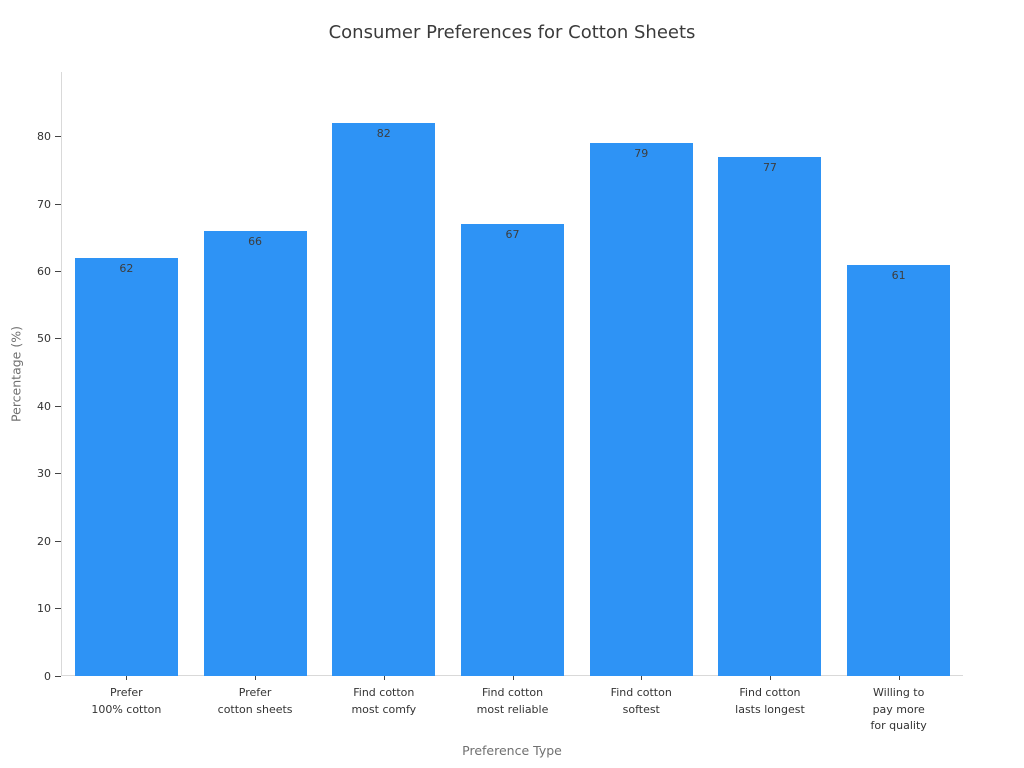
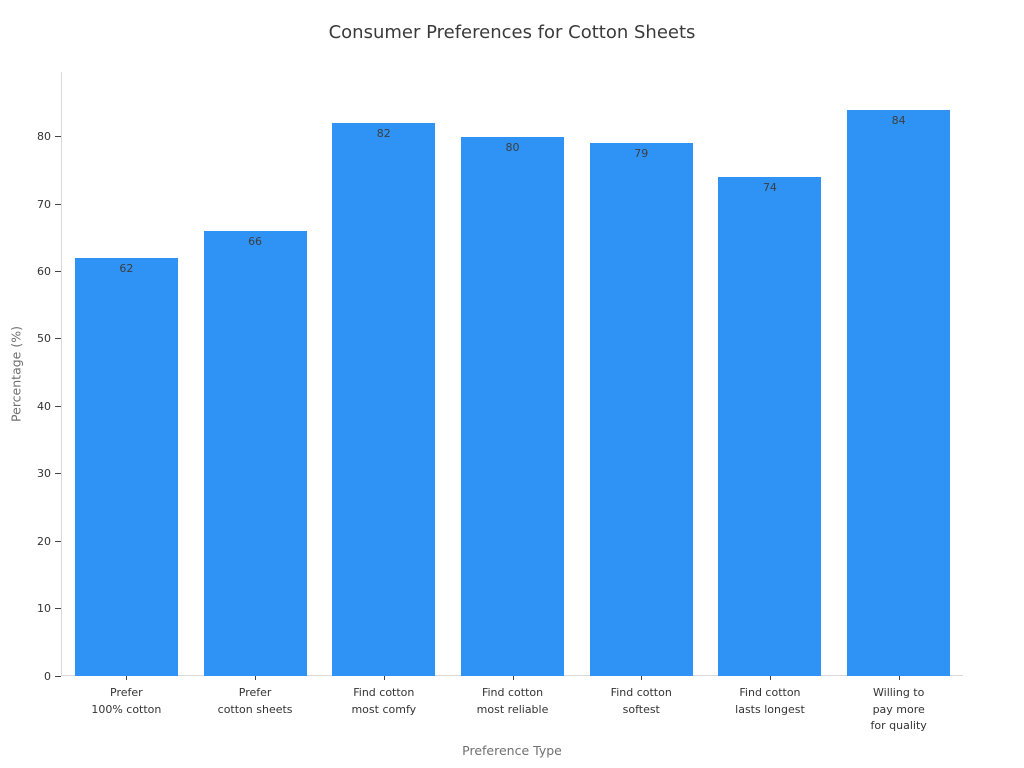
Find cotton most reliable: 67 -> 80
Find cotton lasts longest: 77 -> 74
Willing to pay more for quality: 61 -> 84
